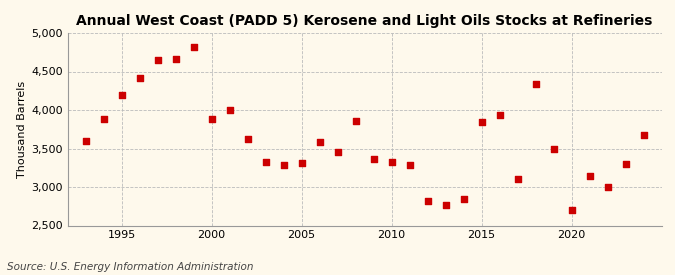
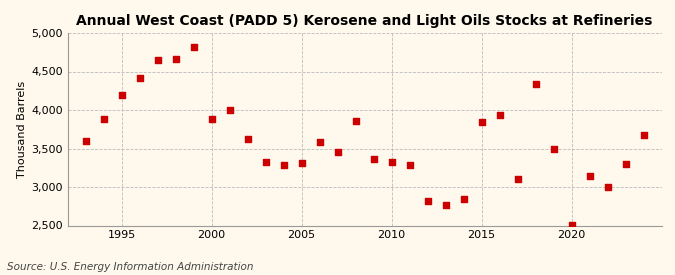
2020: 2,700 -> 2,510
